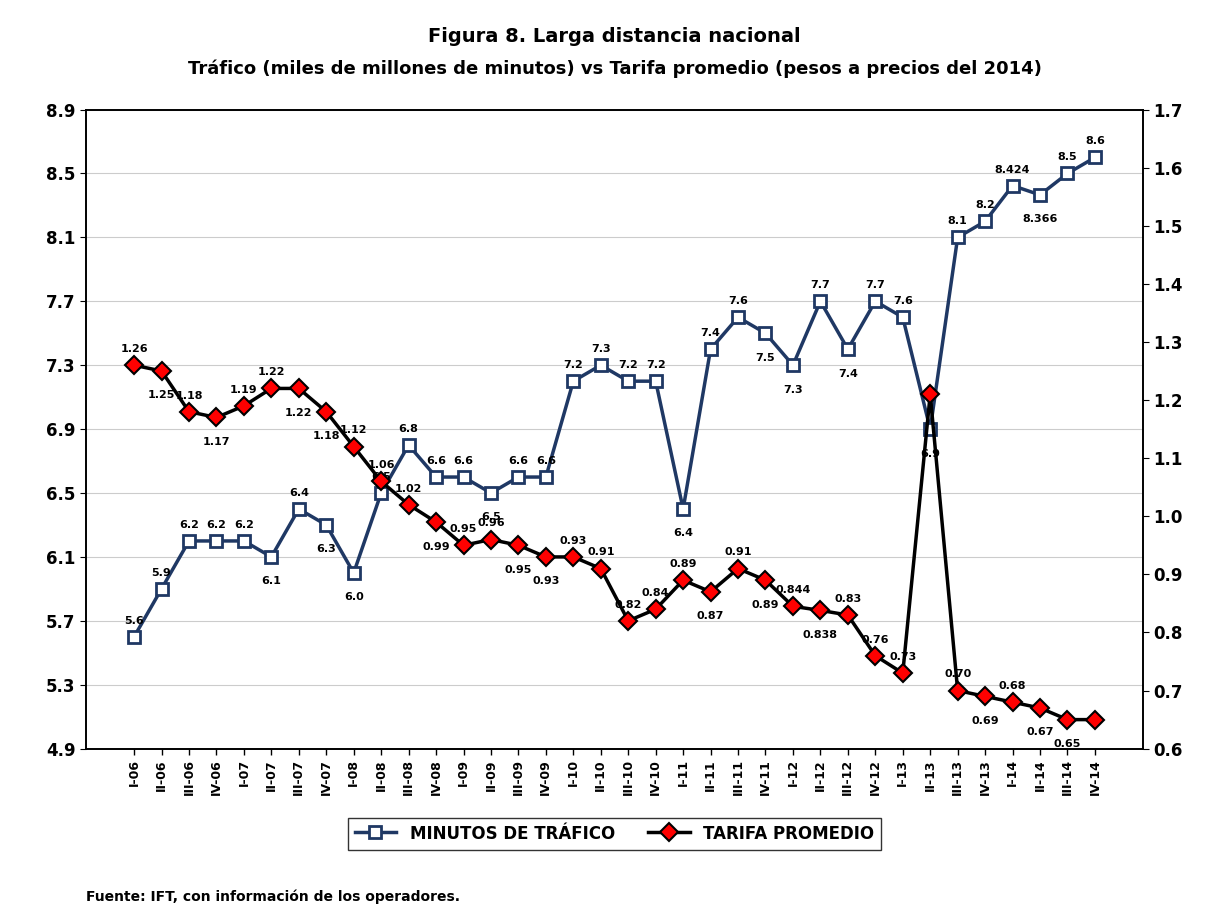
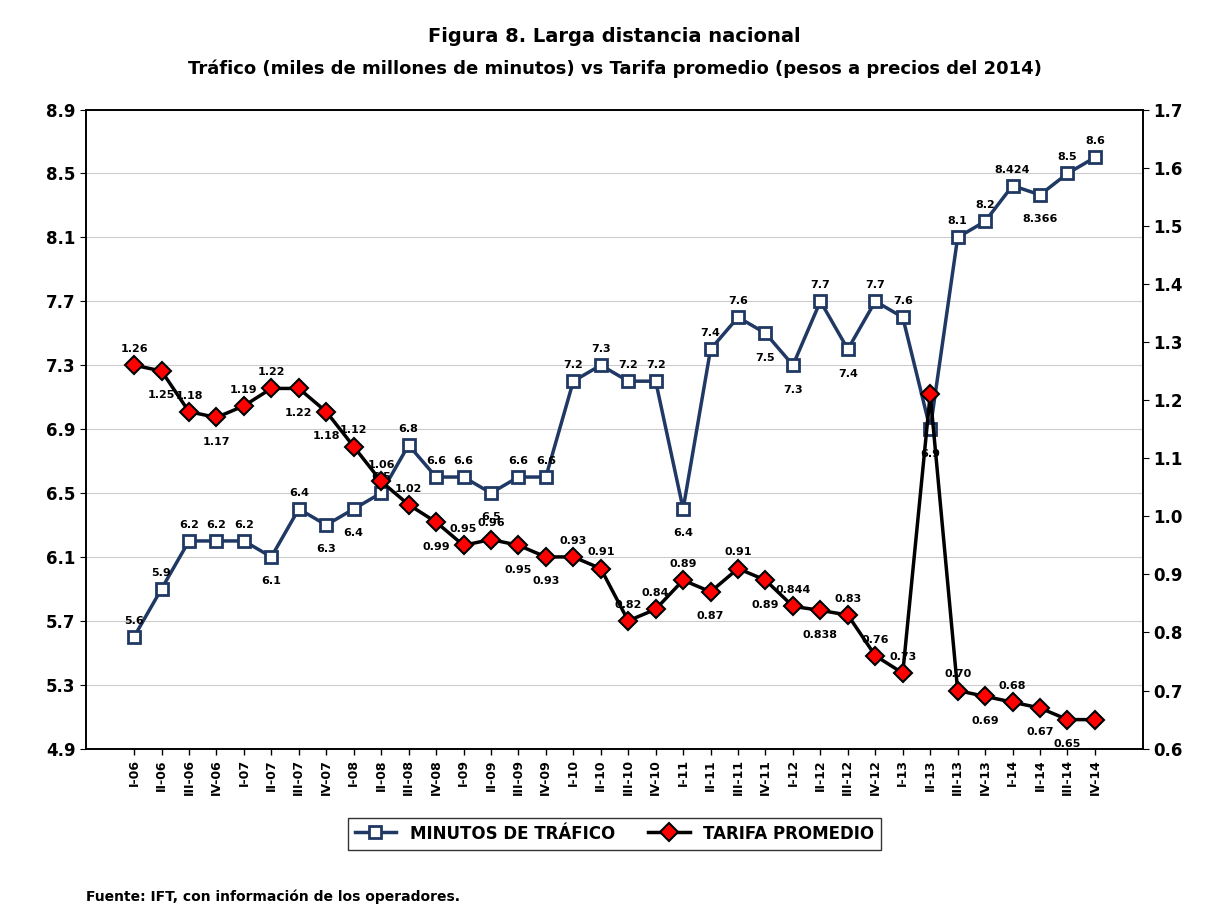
MINUTOS DE TRÁFICO/I-08: 6.0 -> 6.4
